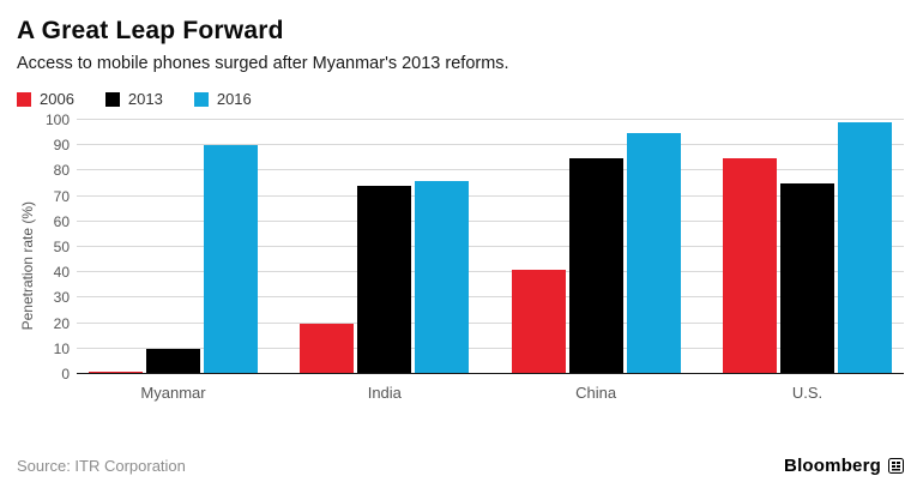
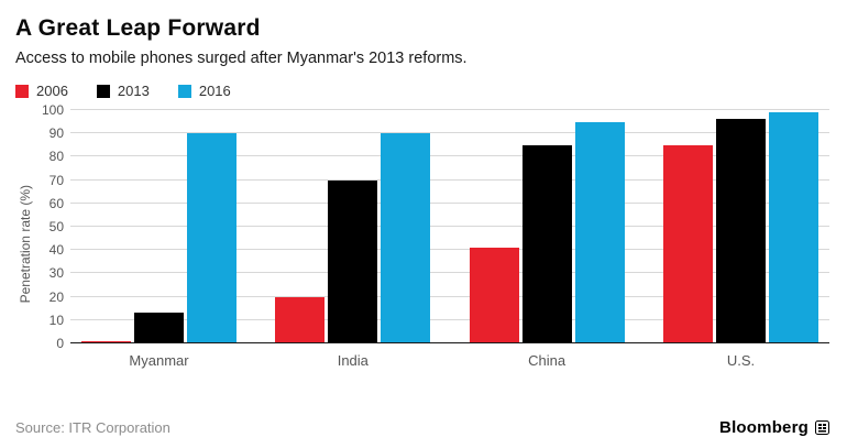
2013/Myanmar: 10 -> 13
2013/India: 74 -> 70
2016/India: 76 -> 90
2013/U.S.: 75 -> 96
